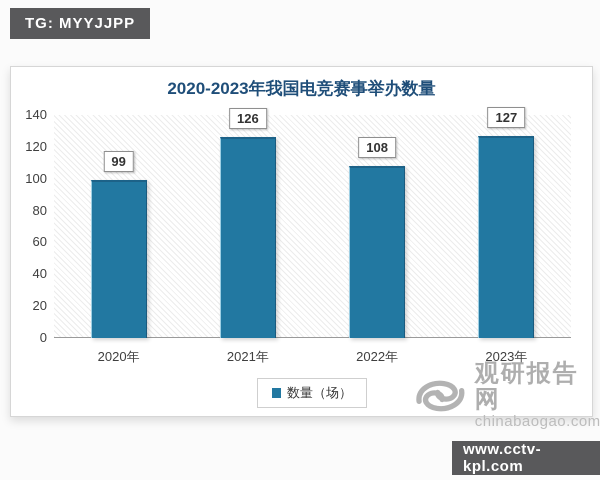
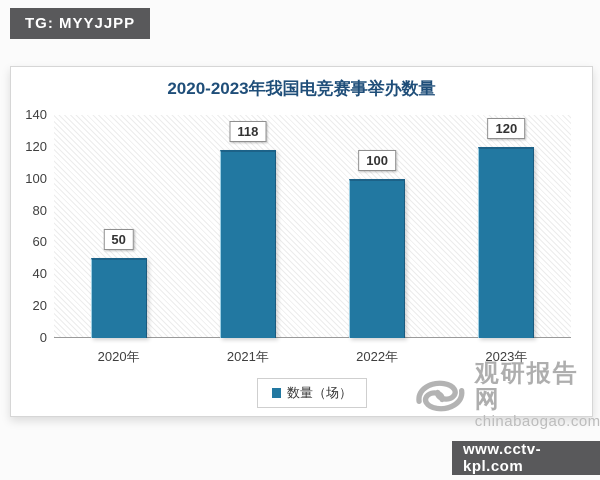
2020年: 99 -> 50
2021年: 126 -> 118
2022年: 108 -> 100
2023年: 127 -> 120
